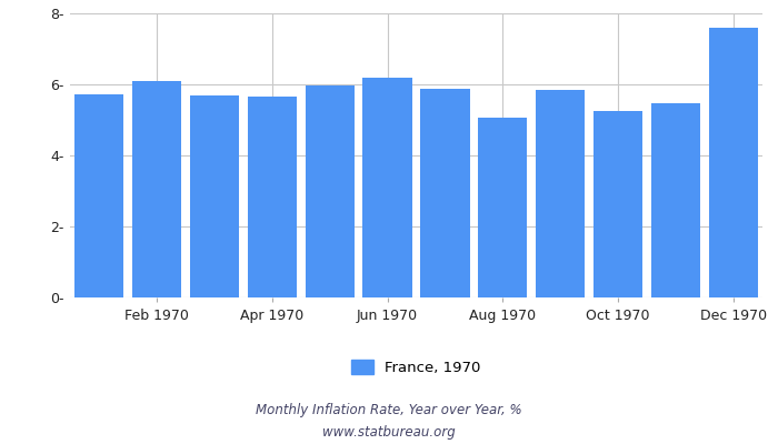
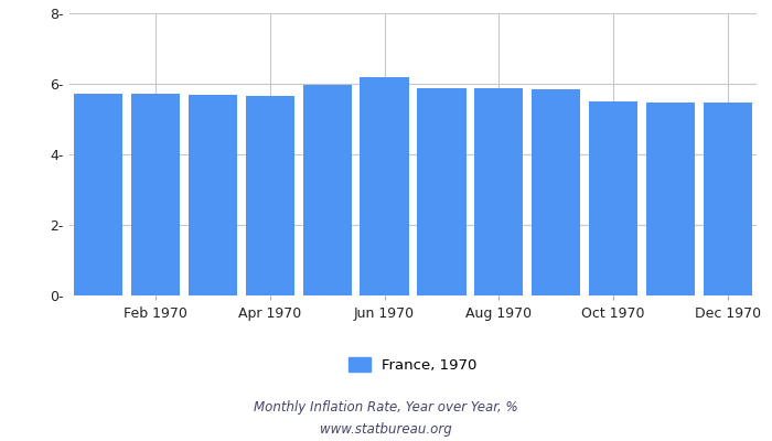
Feb 1970: 6.10- -> 5.72-
Aug 1970: 5.05- -> 5.87-
Oct 1970: 5.25- -> 5.50-
Dec 1970: 7.60- -> 5.48-
